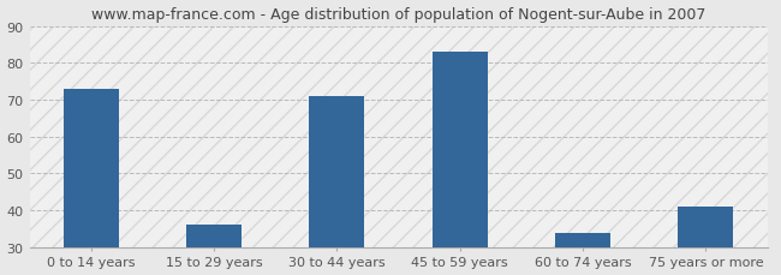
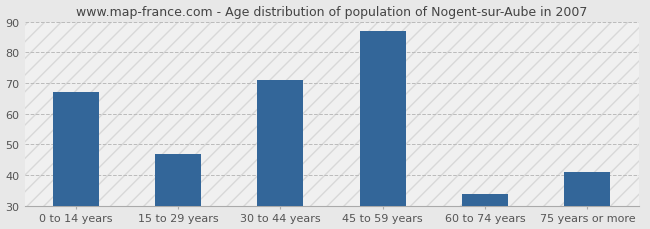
0 to 14 years: 73 -> 67
15 to 29 years: 36 -> 47
45 to 59 years: 83 -> 87
